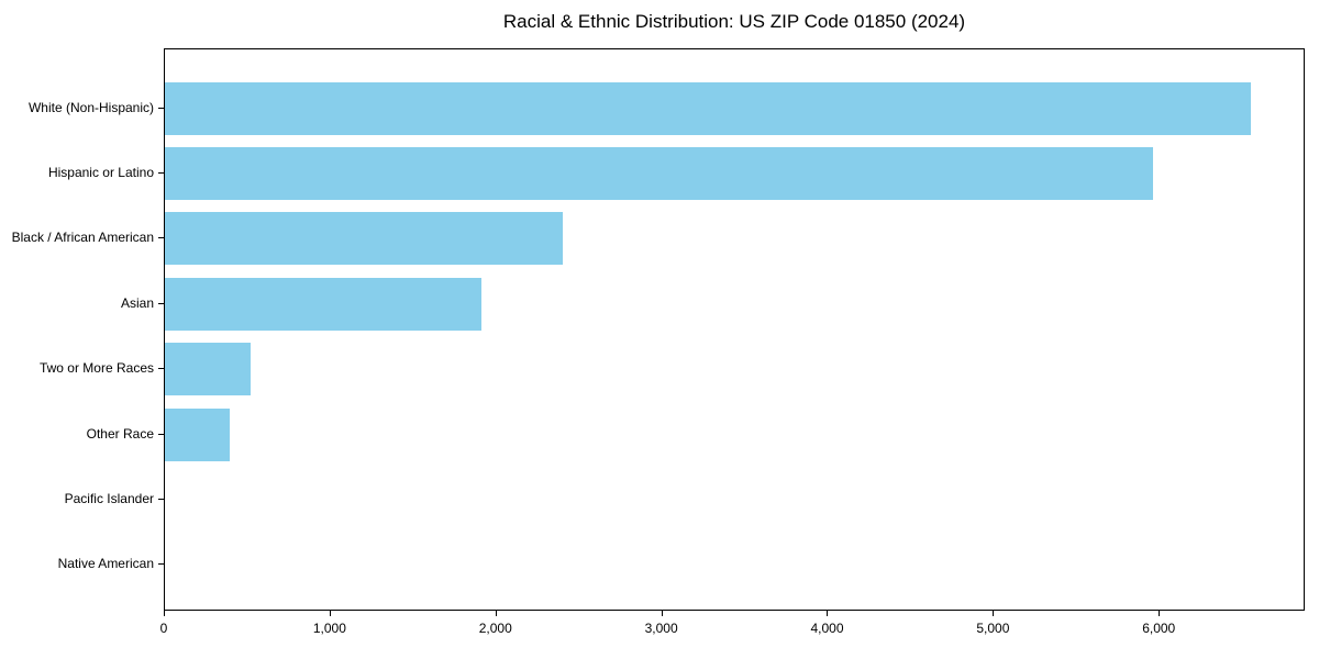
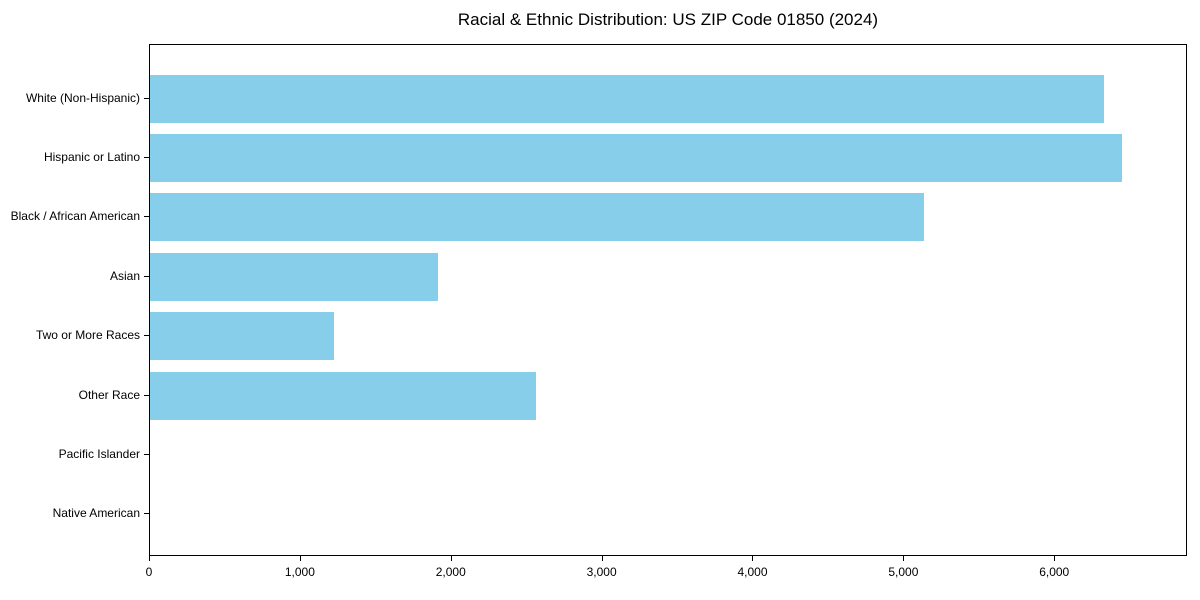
White (Non-Hispanic): 6550 -> 6320
Hispanic or Latino: 5960 -> 6440
Black / African American: 2400 -> 5130
Two or More Races: 520 -> 1220
Other Race: 390 -> 2560
